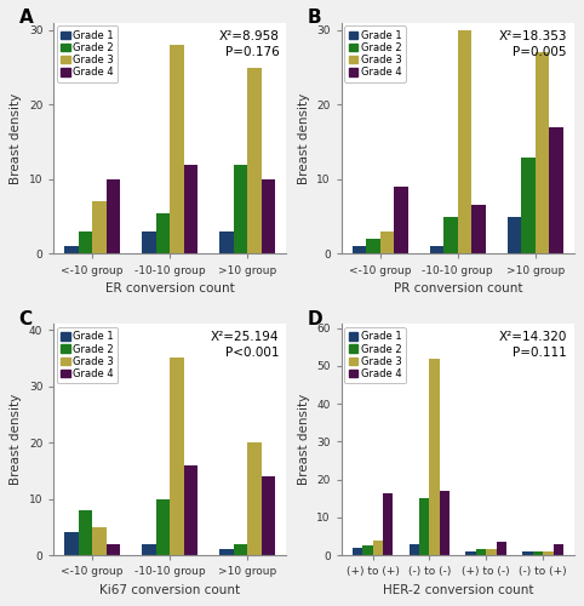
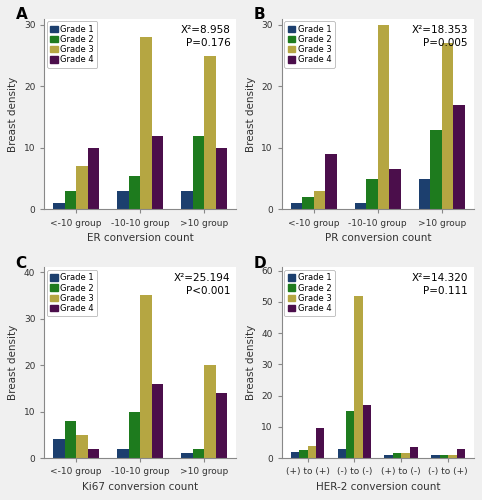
Grade 4/(+) to (+): 16.5 -> 9.5
